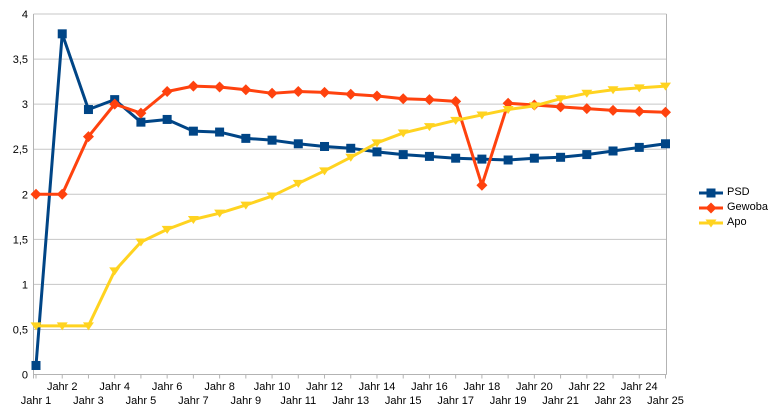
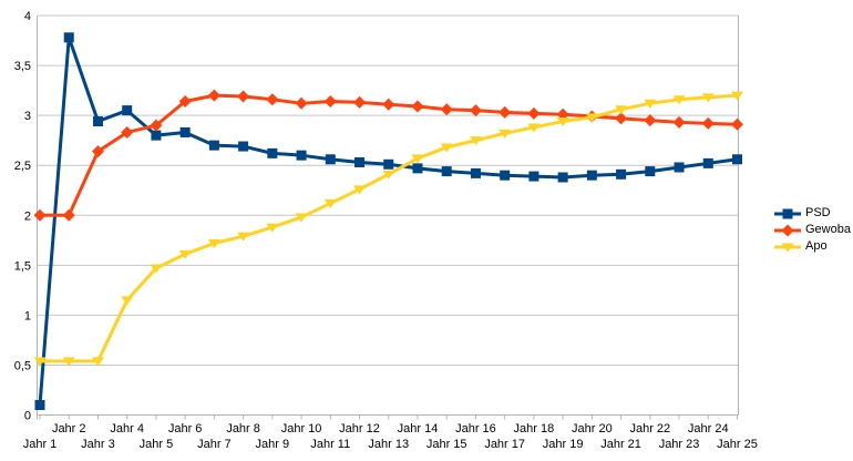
Gewoba/Jahr 4: 3.0 -> 2.8
Gewoba/Jahr 18: 2.1 -> 3.0
